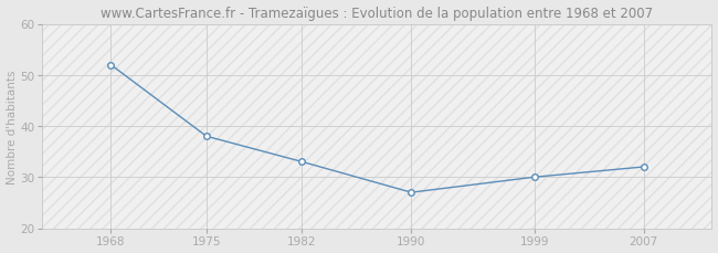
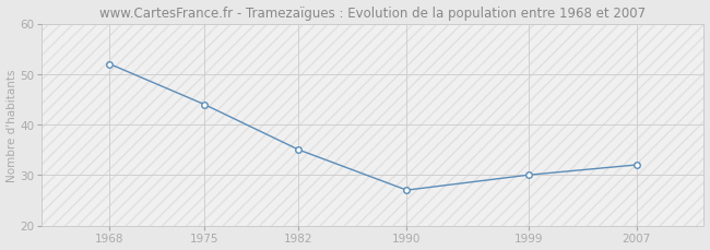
1975: 38 -> 44
1982: 33 -> 35
